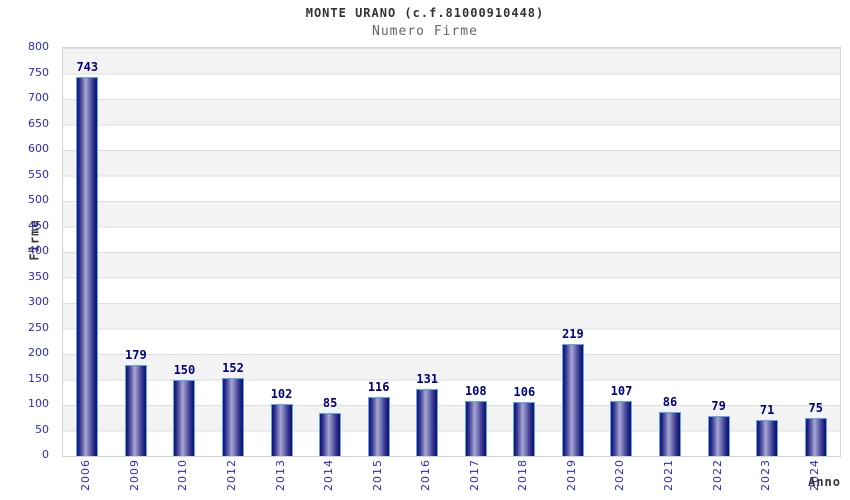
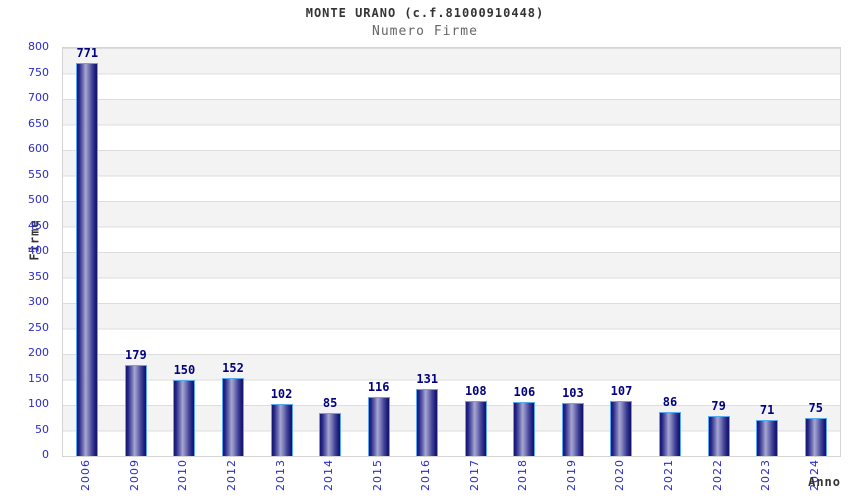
2006: 743 -> 771
2019: 219 -> 103
